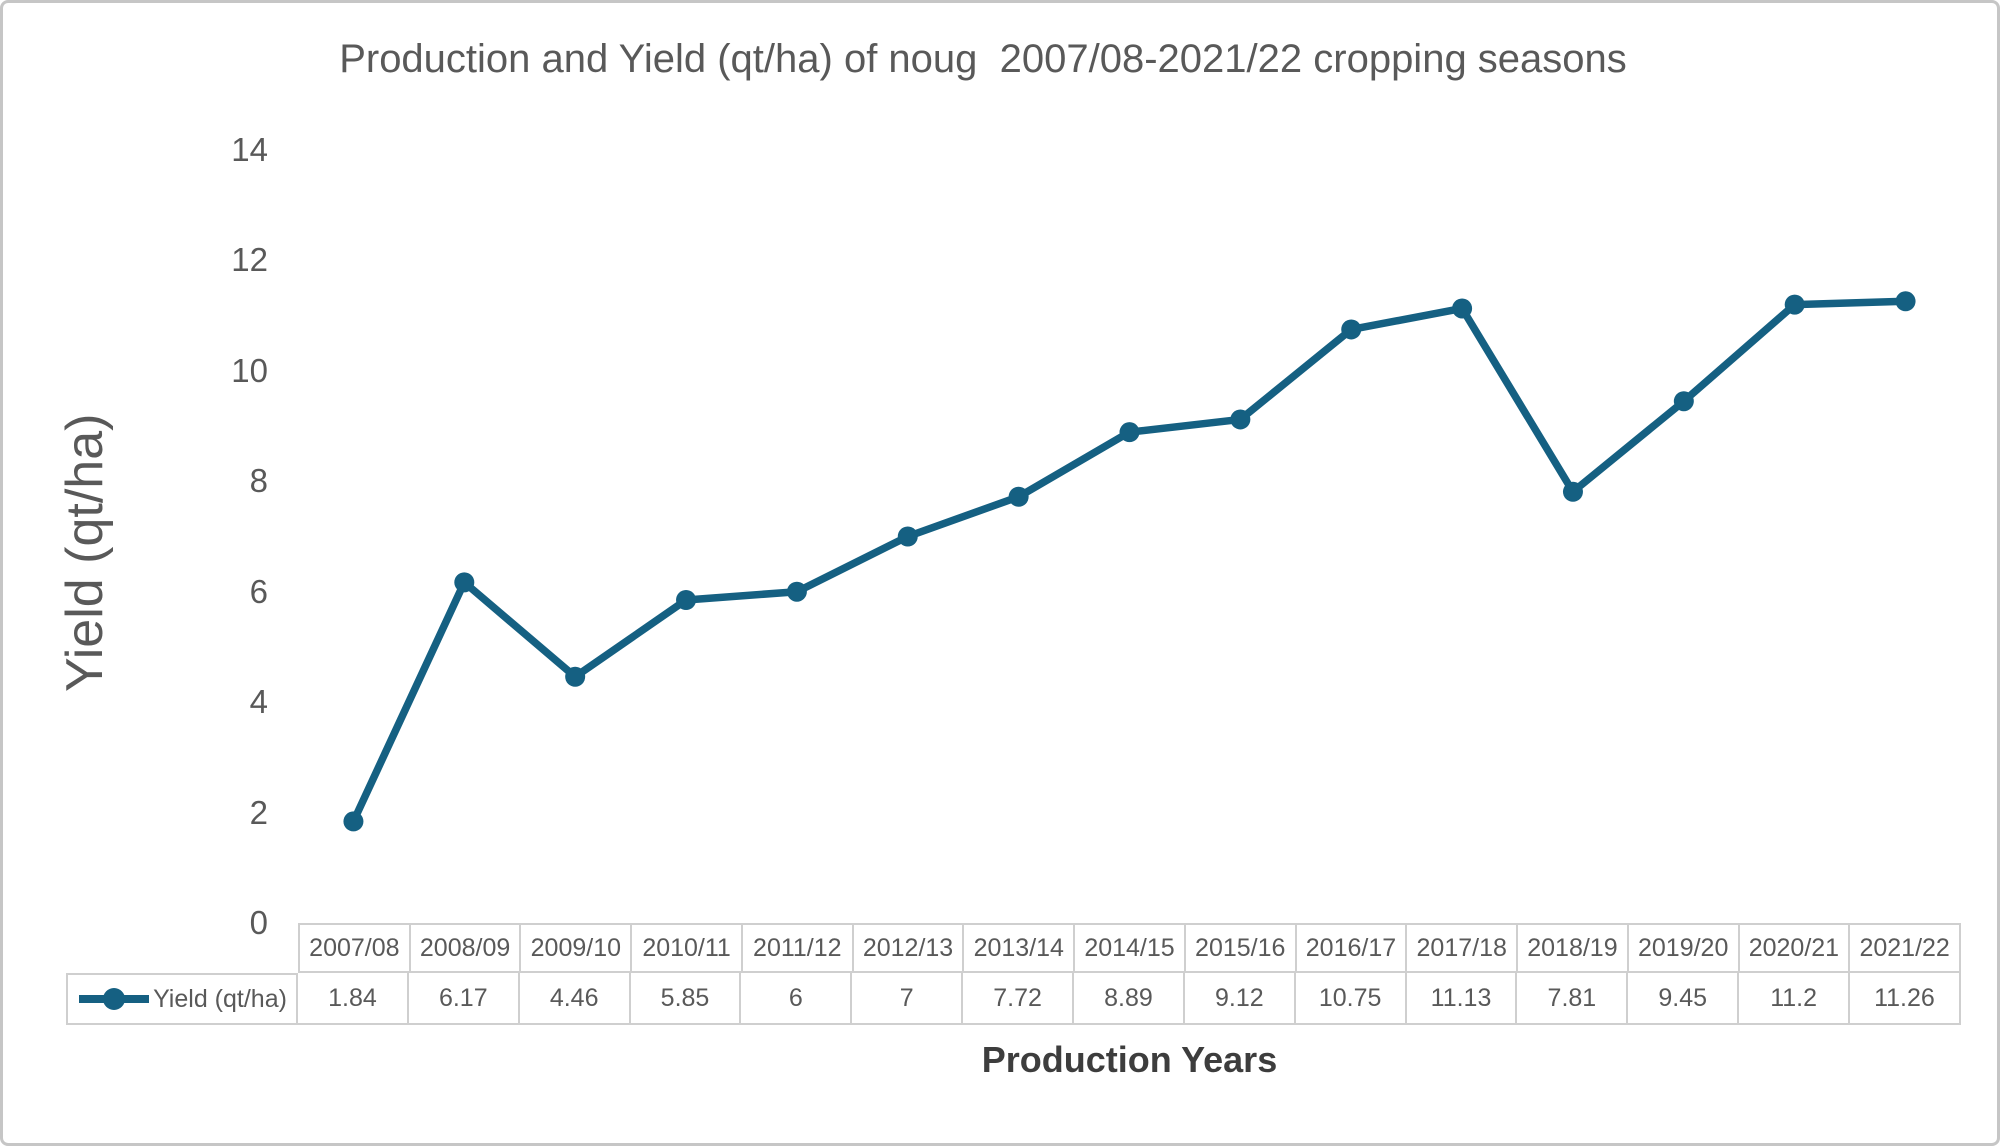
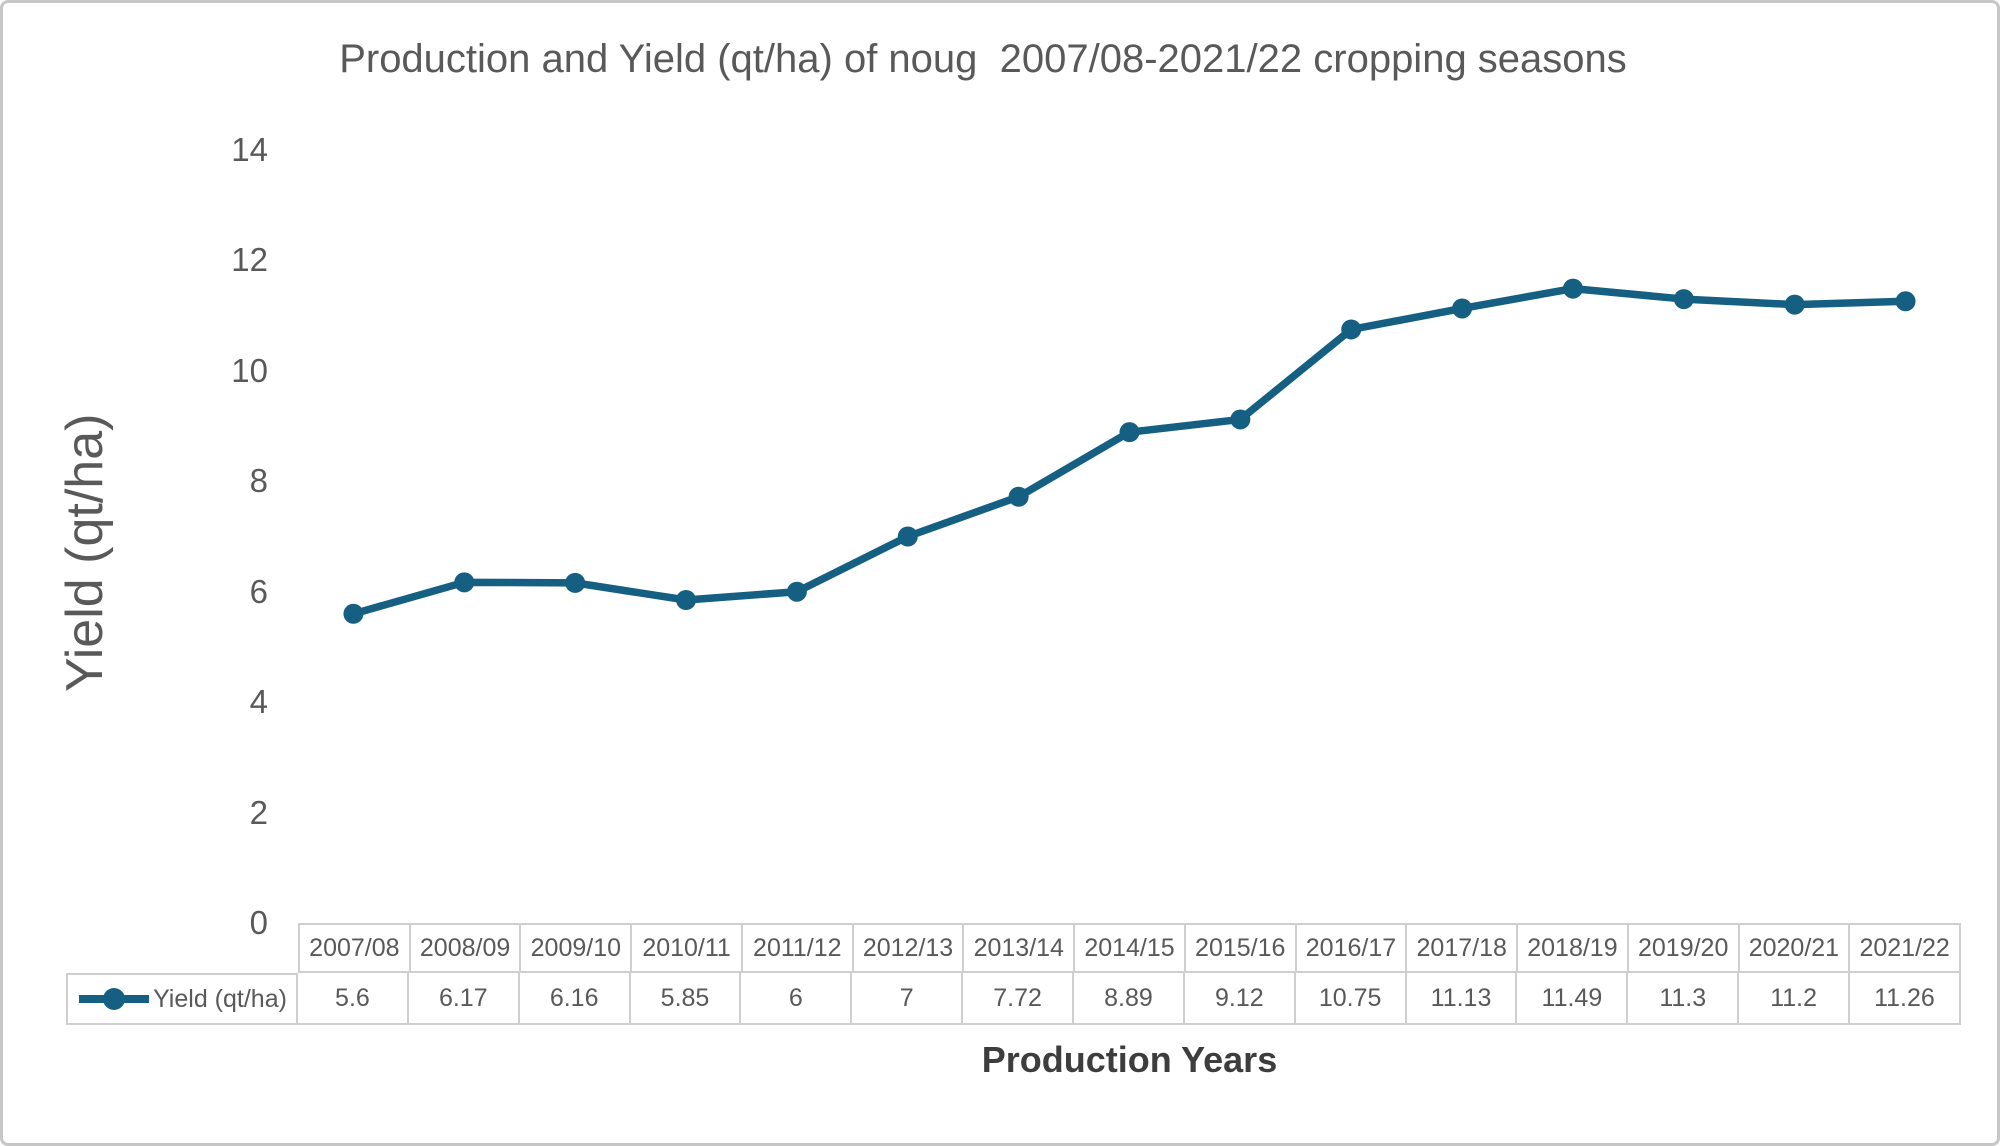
2007/08: 1.84 -> 5.6
2009/10: 4.46 -> 6.16
2018/19: 7.81 -> 11.49
2019/20: 9.45 -> 11.3
